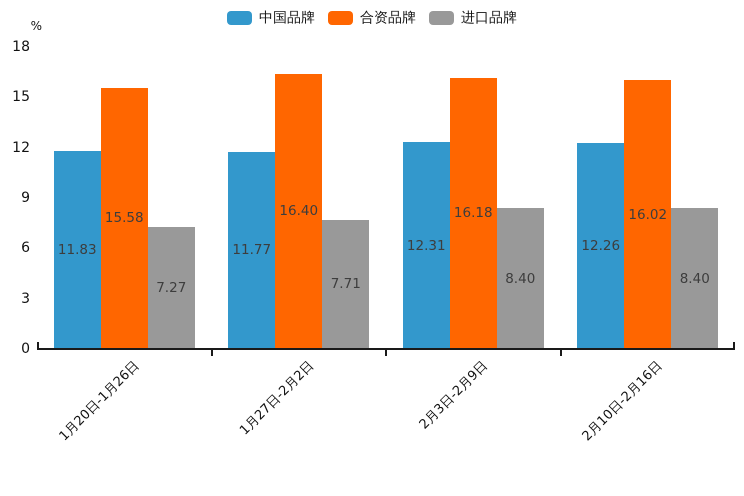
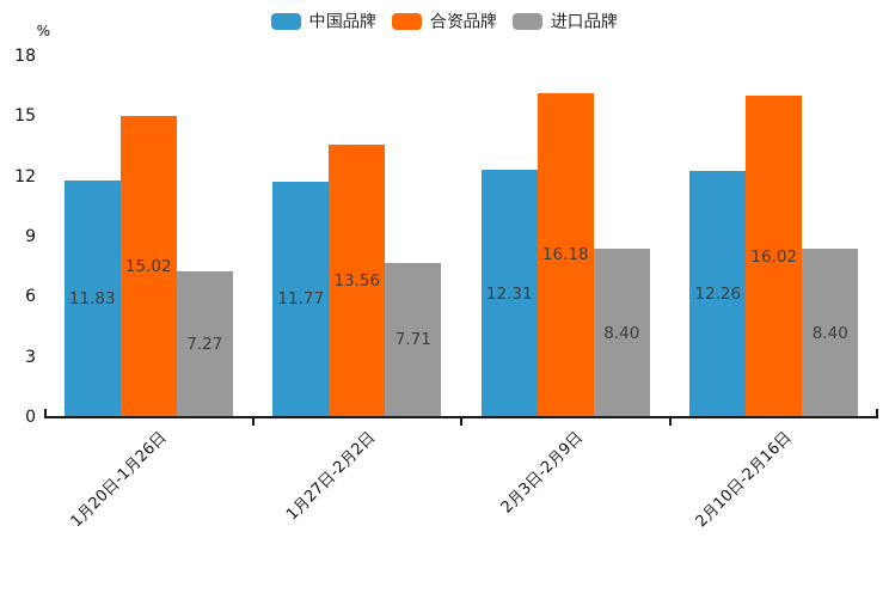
合资品牌/1月20日-1月26日: 15.58 -> 15.02
合资品牌/1月27日-2月2日: 16.40 -> 13.56
